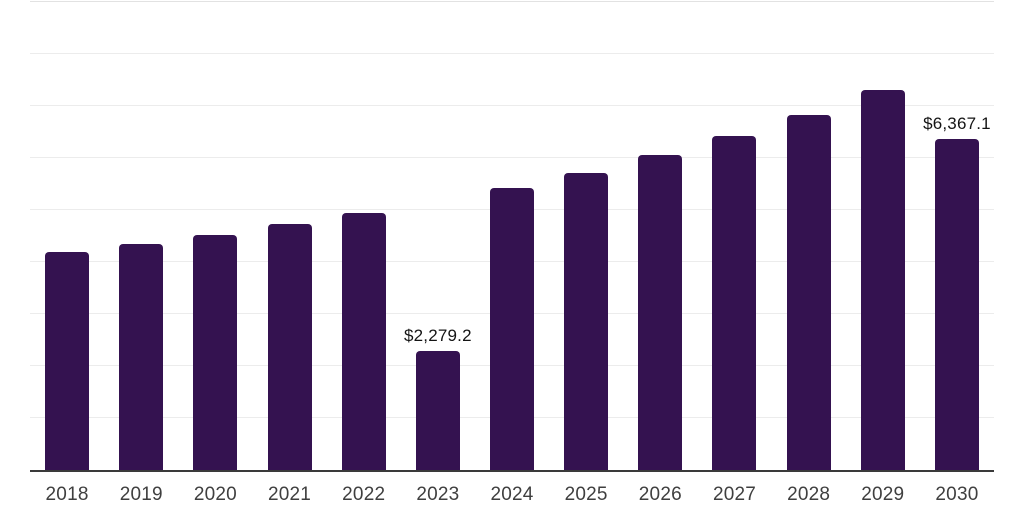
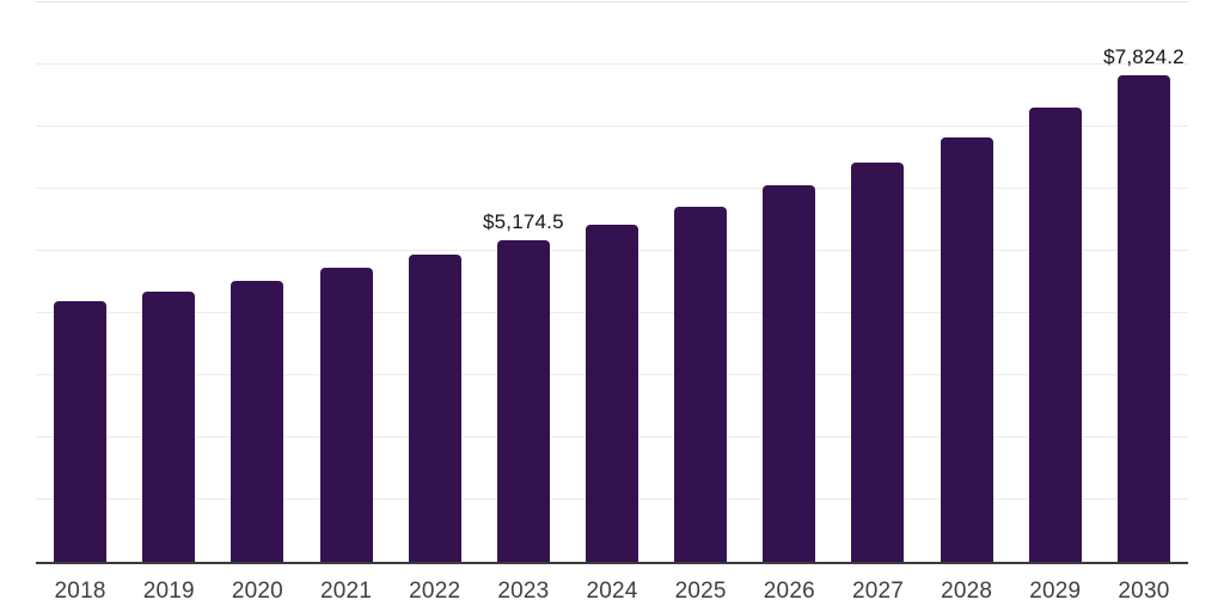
2023: $2,279.2 -> $5,174.5
2030: $6,367.1 -> $7,824.2
